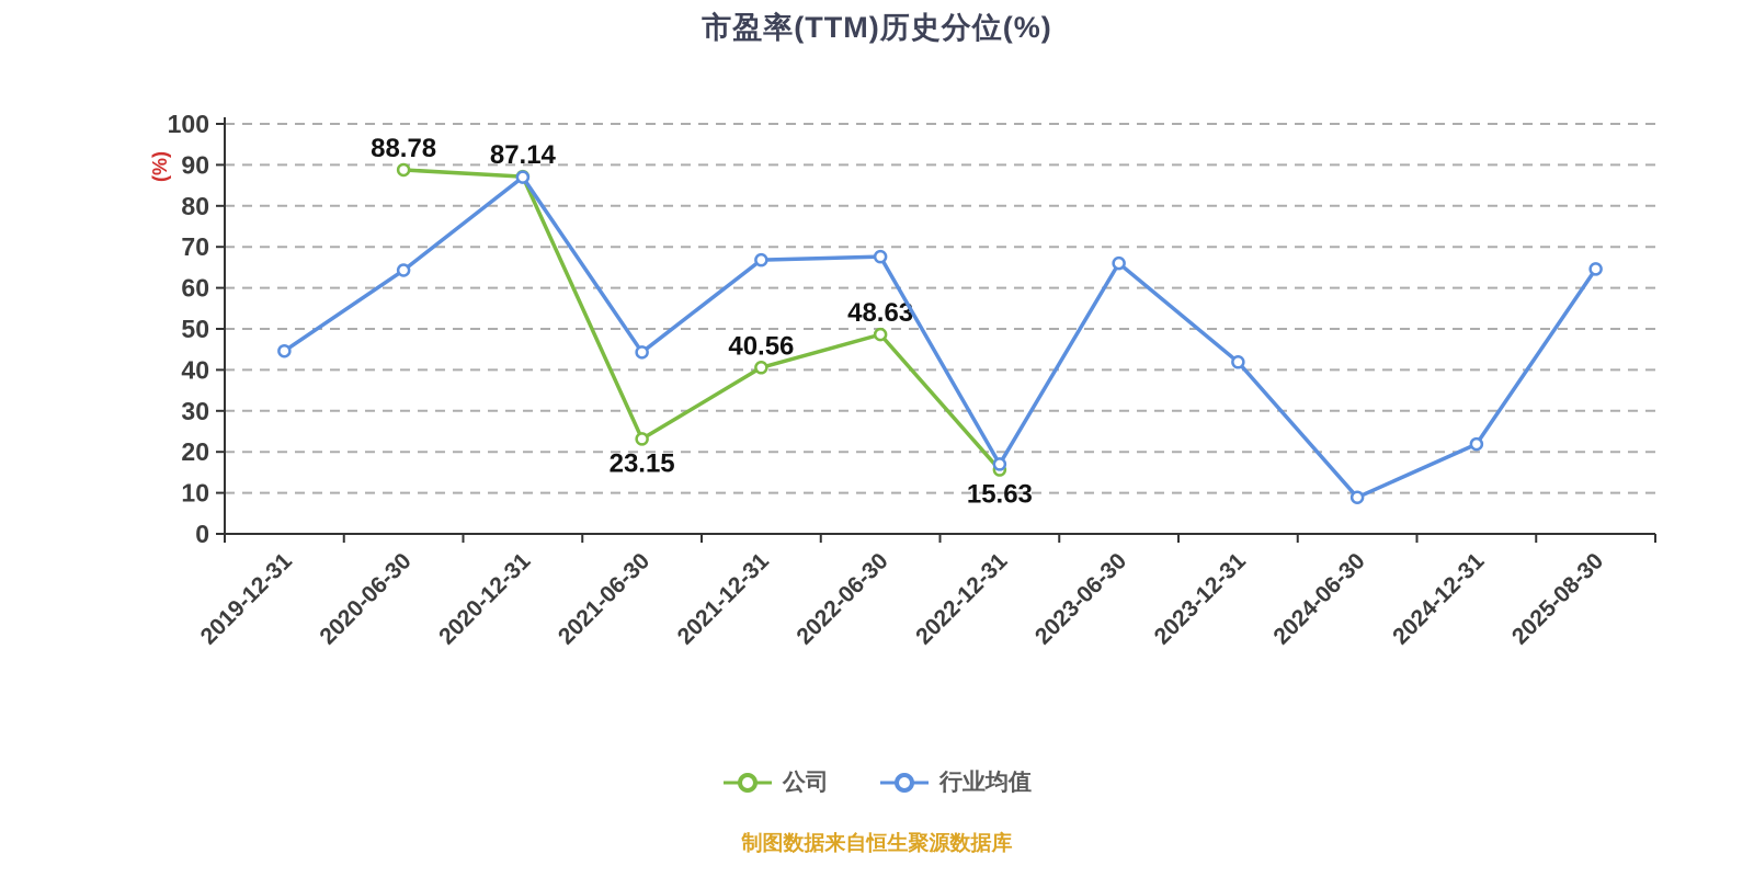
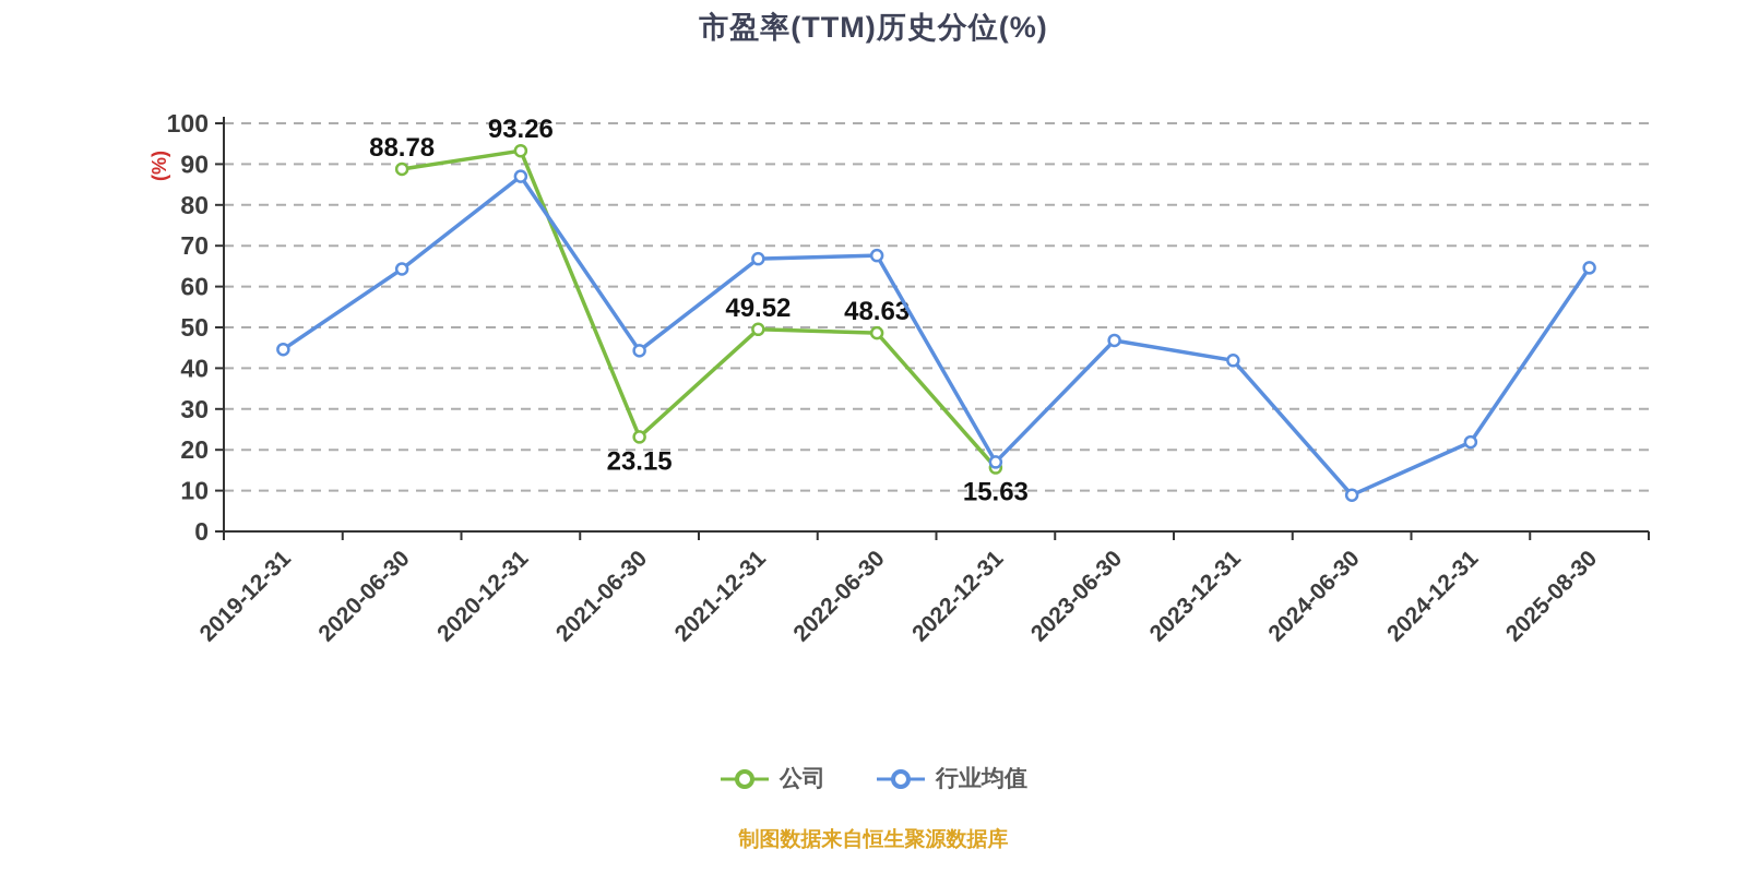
公司/2020-12-31: 87.14 -> 93.26
公司/2021-12-31: 40.56 -> 49.52
行业均值/2023-06-30: 66 -> 47
